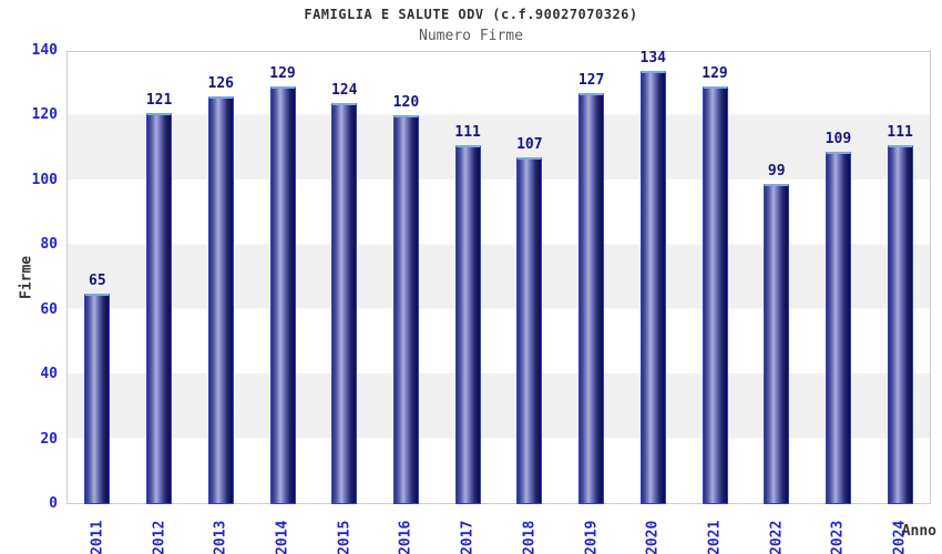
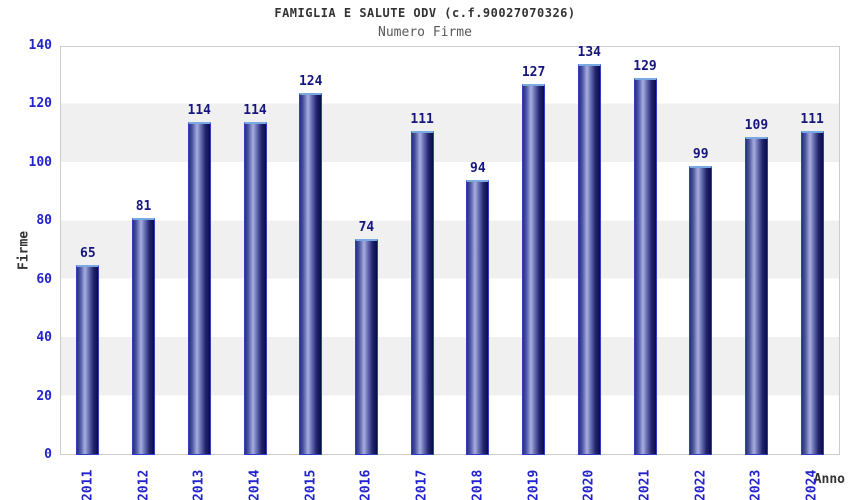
2012: 121 -> 81
2013: 126 -> 114
2014: 129 -> 114
2016: 120 -> 74
2018: 107 -> 94
